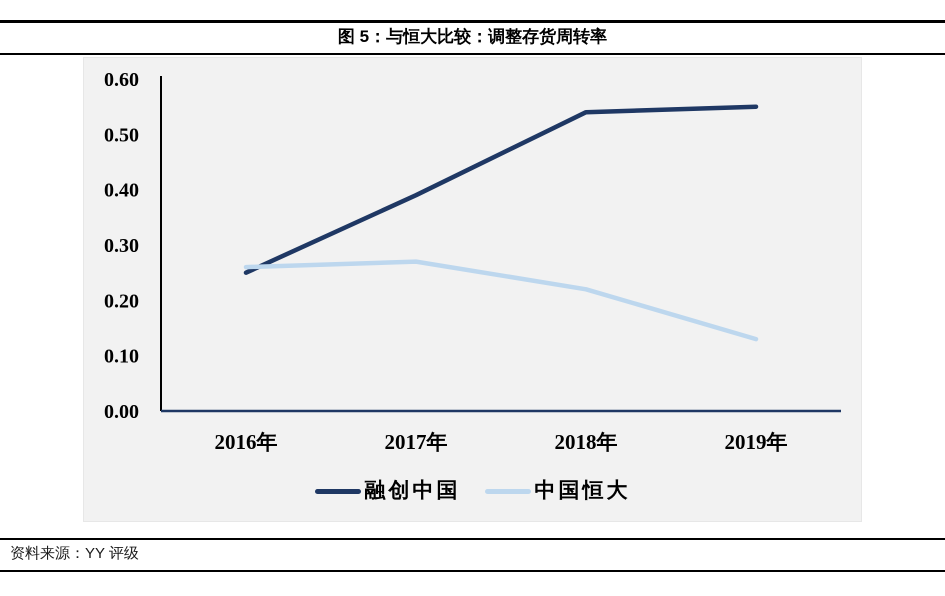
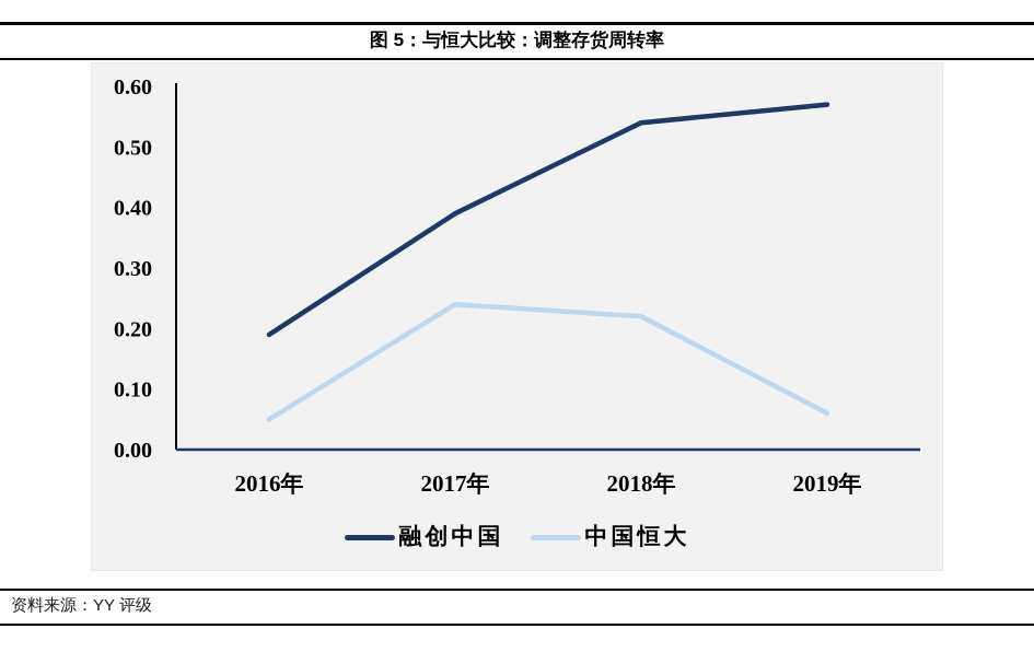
融创中国/2016年: 0.25 -> 0.19
中国恒大/2016年: 0.26 -> 0.05
中国恒大/2017年: 0.27 -> 0.24
融创中国/2019年: 0.55 -> 0.57
中国恒大/2019年: 0.13 -> 0.06
